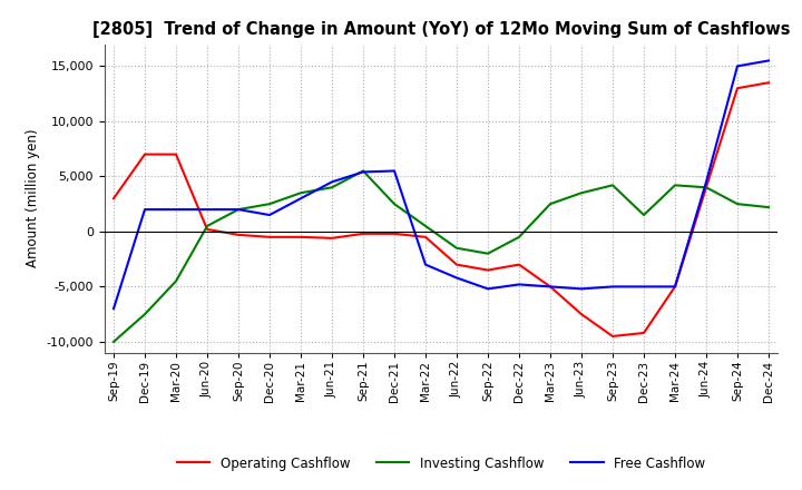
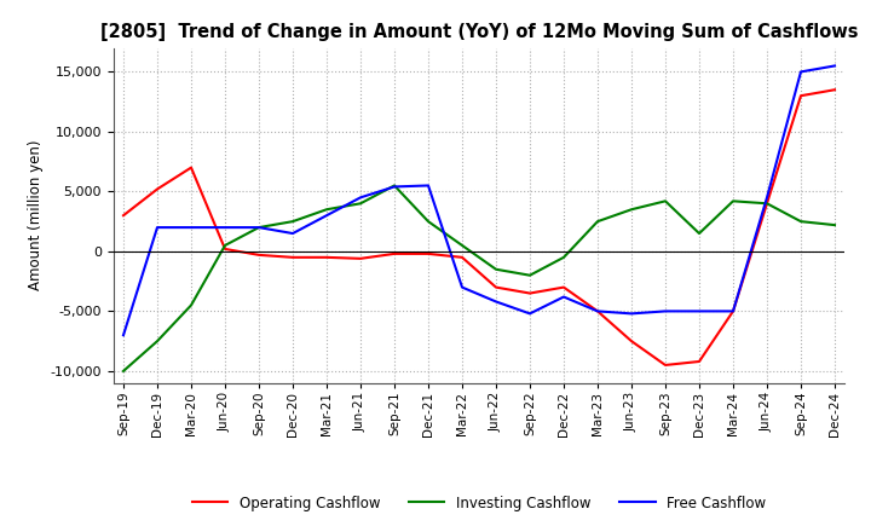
Operating Cashflow/Dec-19: 7,000 -> 5,200
Free Cashflow/Dec-22: -4,800 -> -3,800
